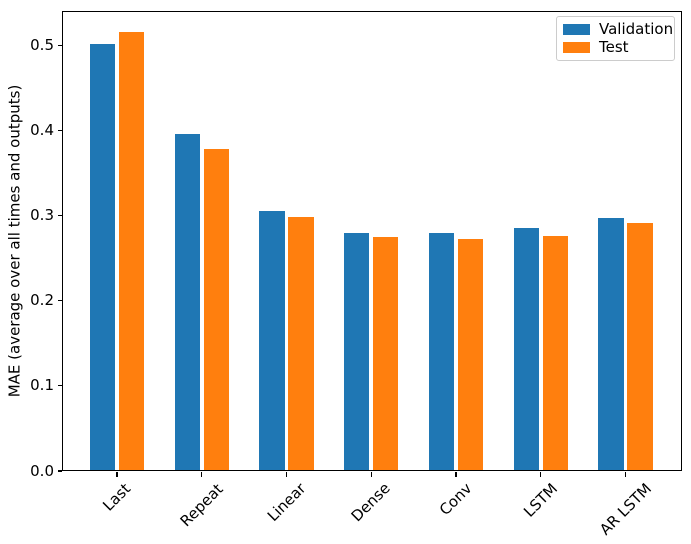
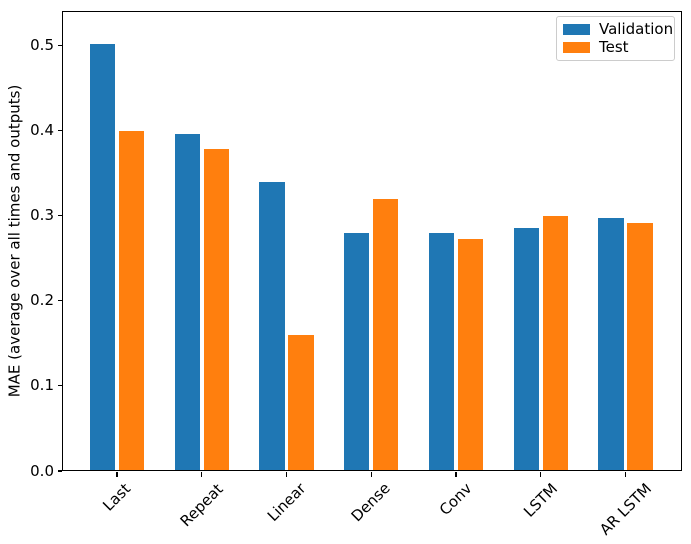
Test/Last: 0.52 -> 0.40
Validation/Linear: 0.30 -> 0.34
Test/Linear: 0.30 -> 0.16
Test/Dense: 0.28 -> 0.32
Test/LSTM: 0.28 -> 0.30
